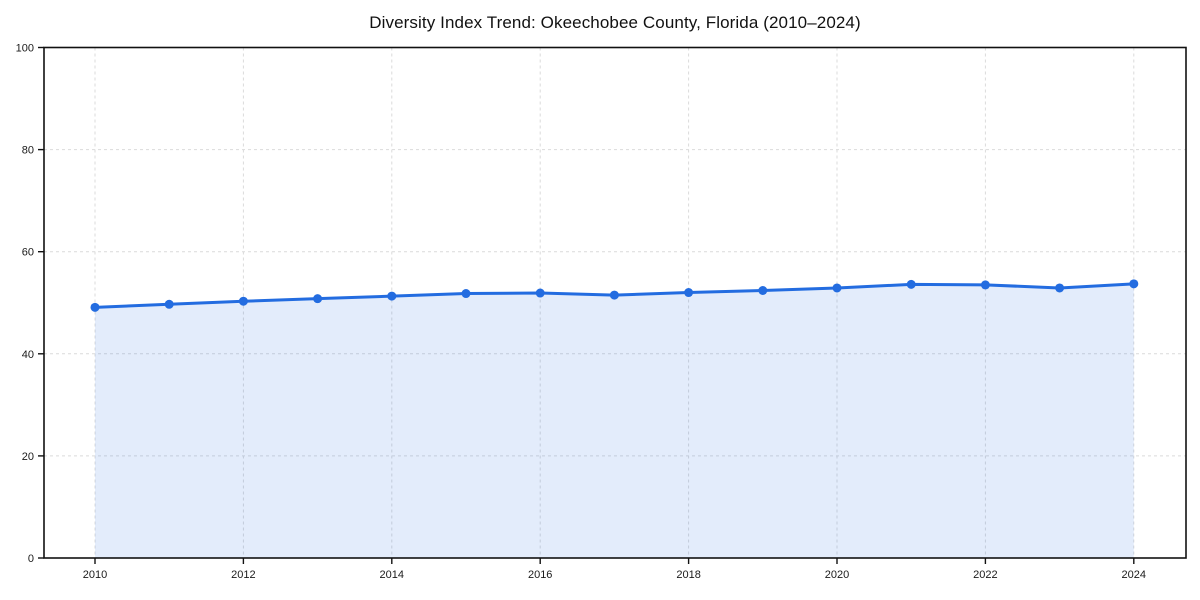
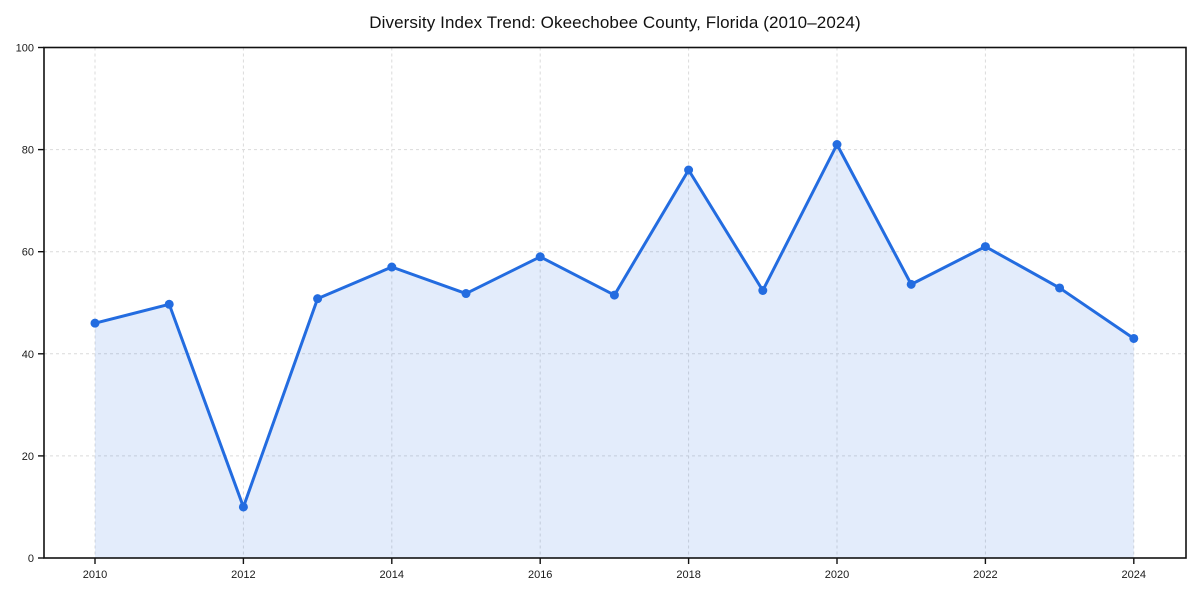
2010: 49 -> 46
2012: 50 -> 10
2014: 51 -> 57
2016: 52 -> 59
2018: 52 -> 76
2020: 53 -> 81
2022: 54 -> 61
2024: 54 -> 43
